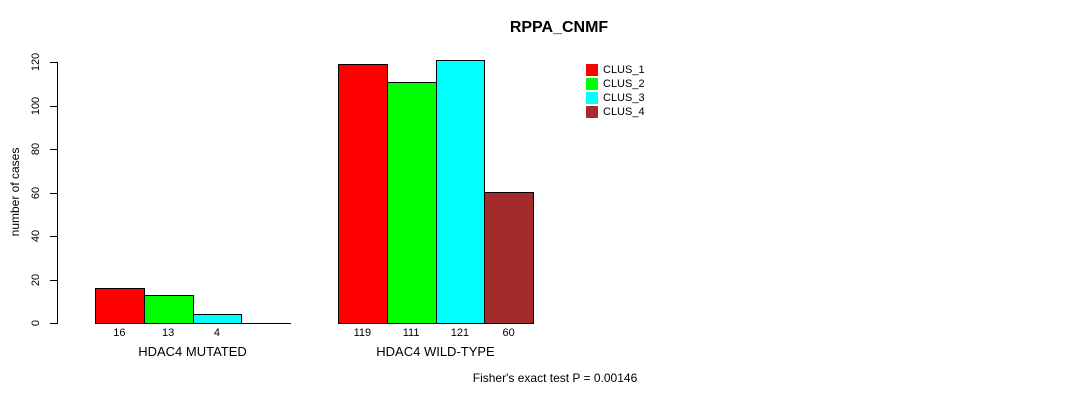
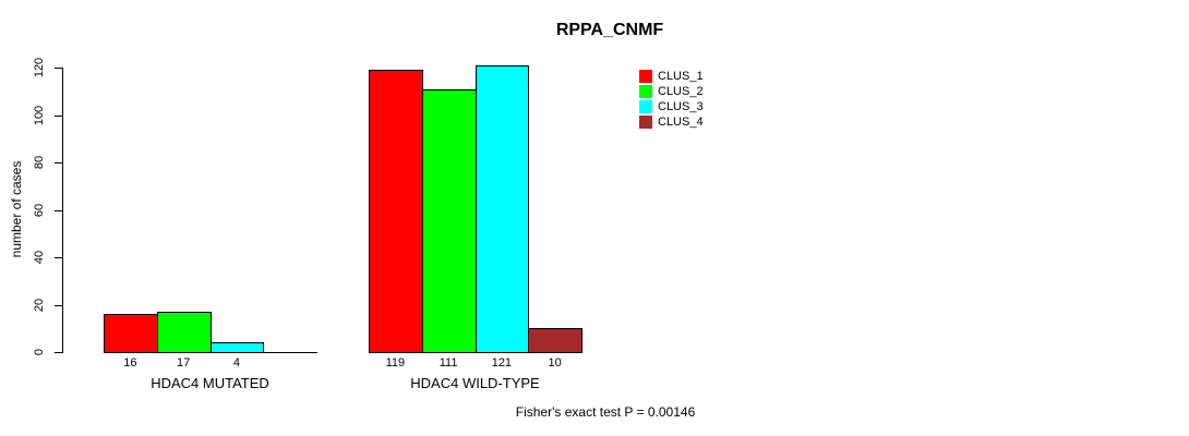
CLUS_2/HDAC4 MUTATED: 13 -> 17
CLUS_4/HDAC4 WILD-TYPE: 60 -> 10
